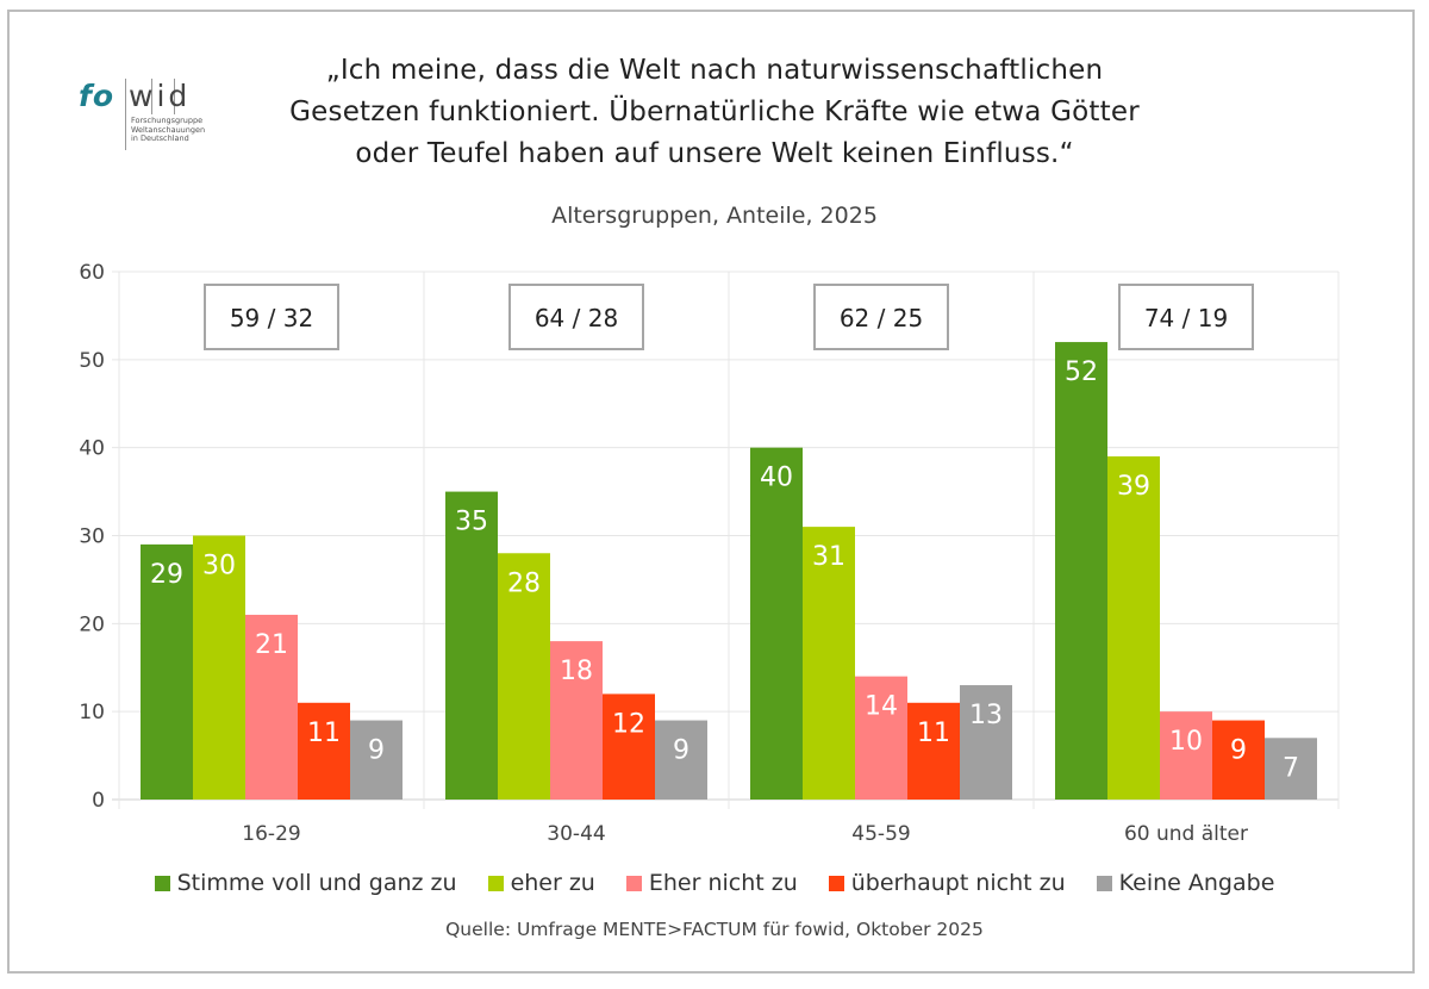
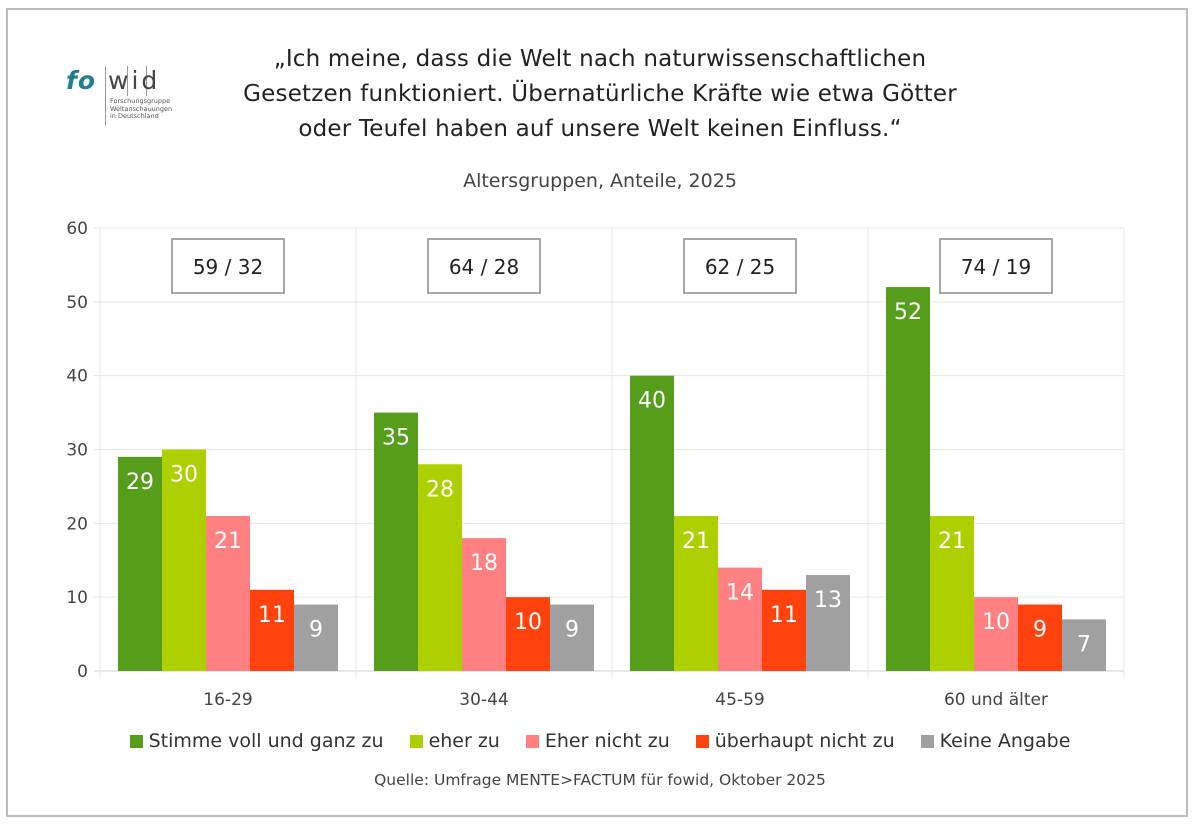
überhaupt nicht zu/30-44: 12 -> 10
eher zu/45-59: 31 -> 21
eher zu/60 und älter: 39 -> 21
